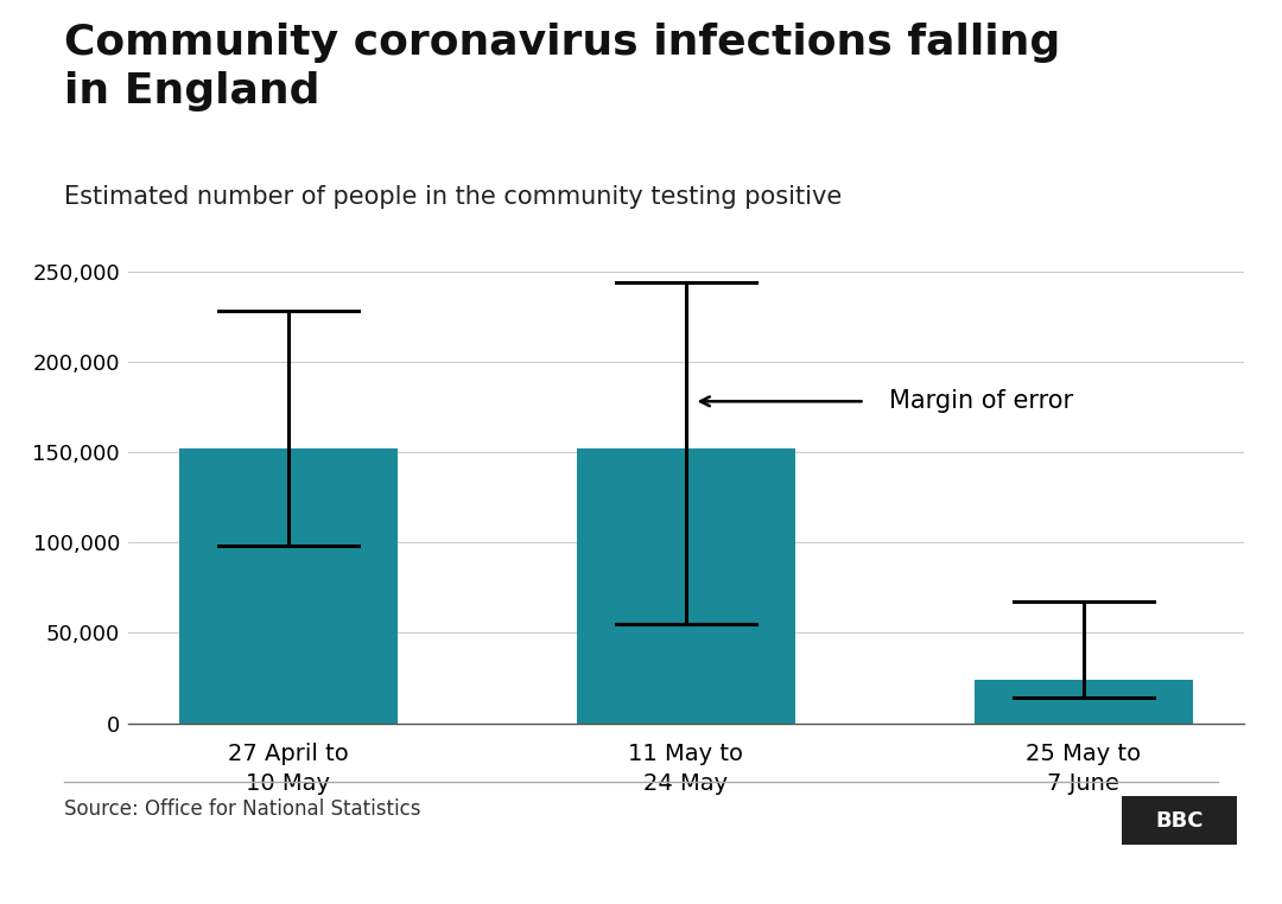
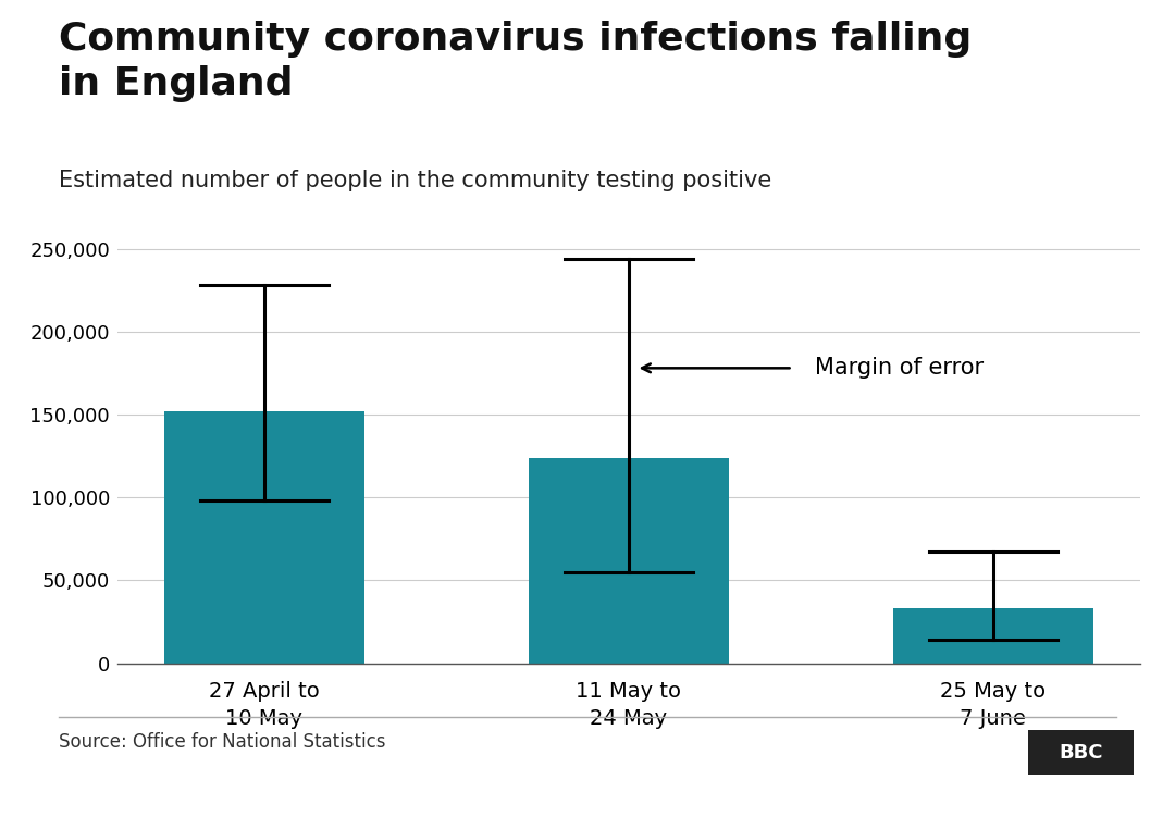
11 May to 24 May: 152,000 -> 124,000
25 May to 7 June: 24,000 -> 33,000
